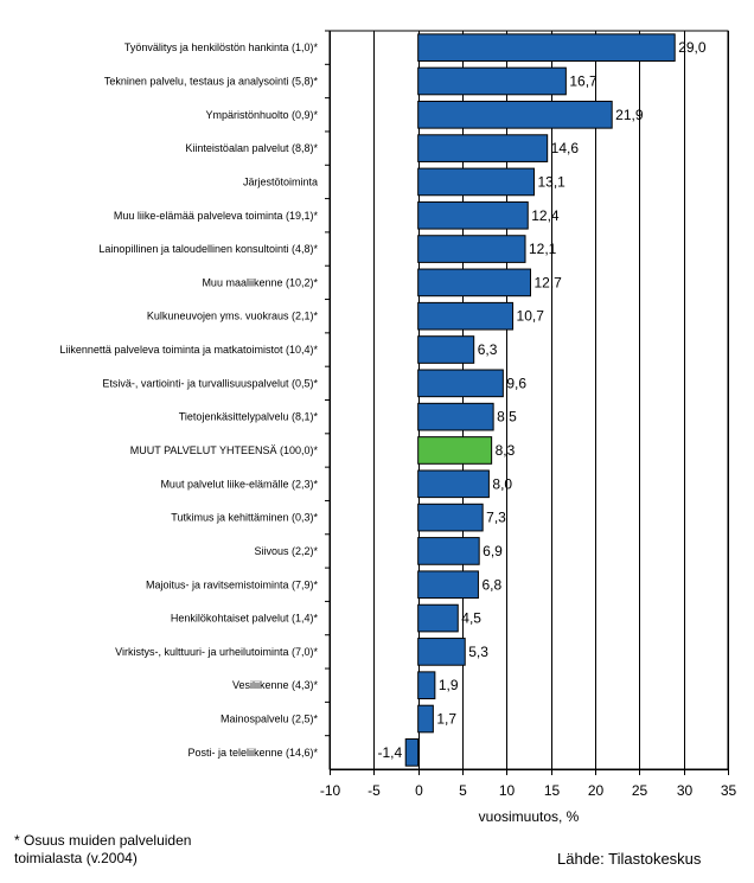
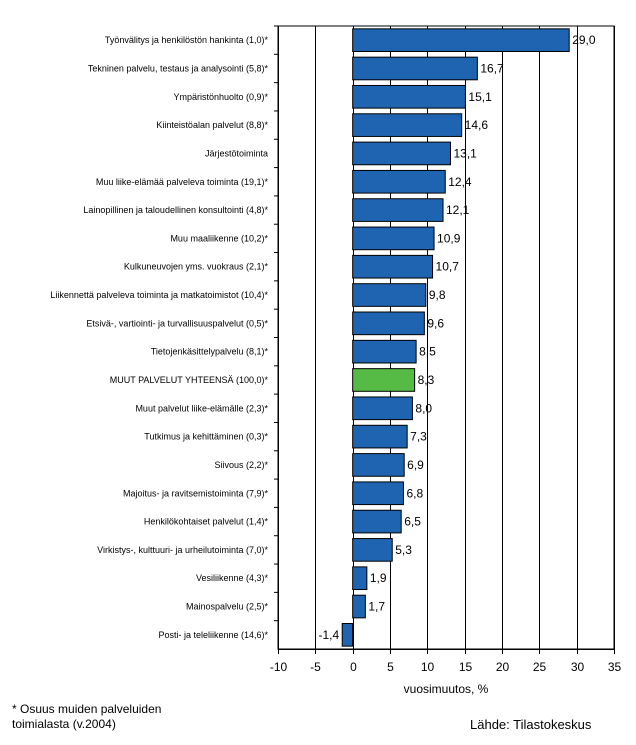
Ympäristönhuolto (0,9)*: 21,9 -> 15,1
Muu maaliikenne (10,2)*: 12,7 -> 10,9
Liikennettä palveleva toiminta ja matkatoimistot (10,4)*: 6,3 -> 9,8
Henkilökohtaiset palvelut (1,4)*: 4,5 -> 6,5
